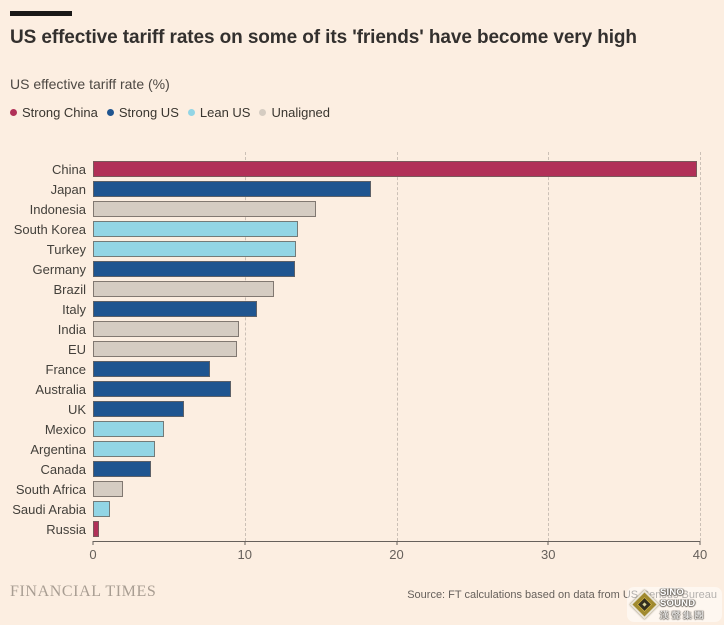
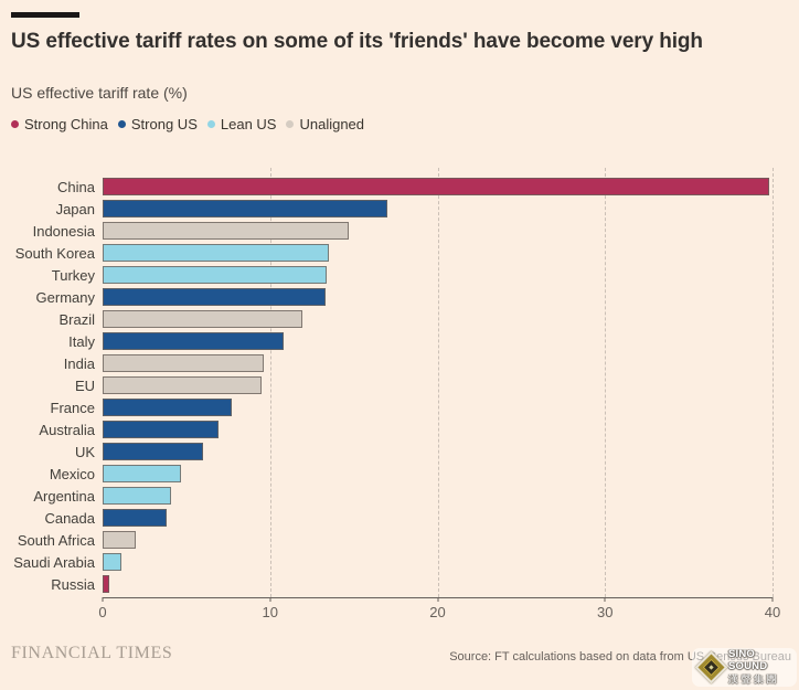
Japan: 18.3 -> 17.0
Australia: 9.1 -> 6.9
